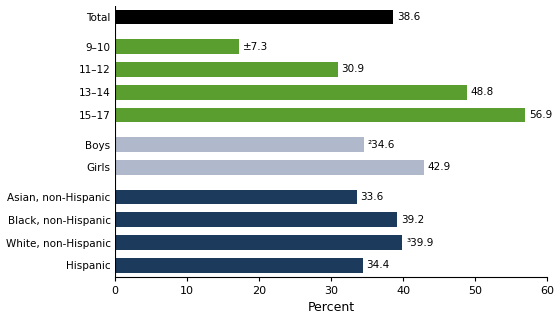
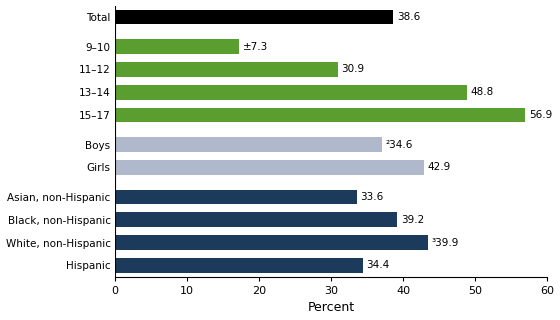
Boys: 34.6 -> 37.0
White, non-Hispanic: 39.9 -> 43.4
